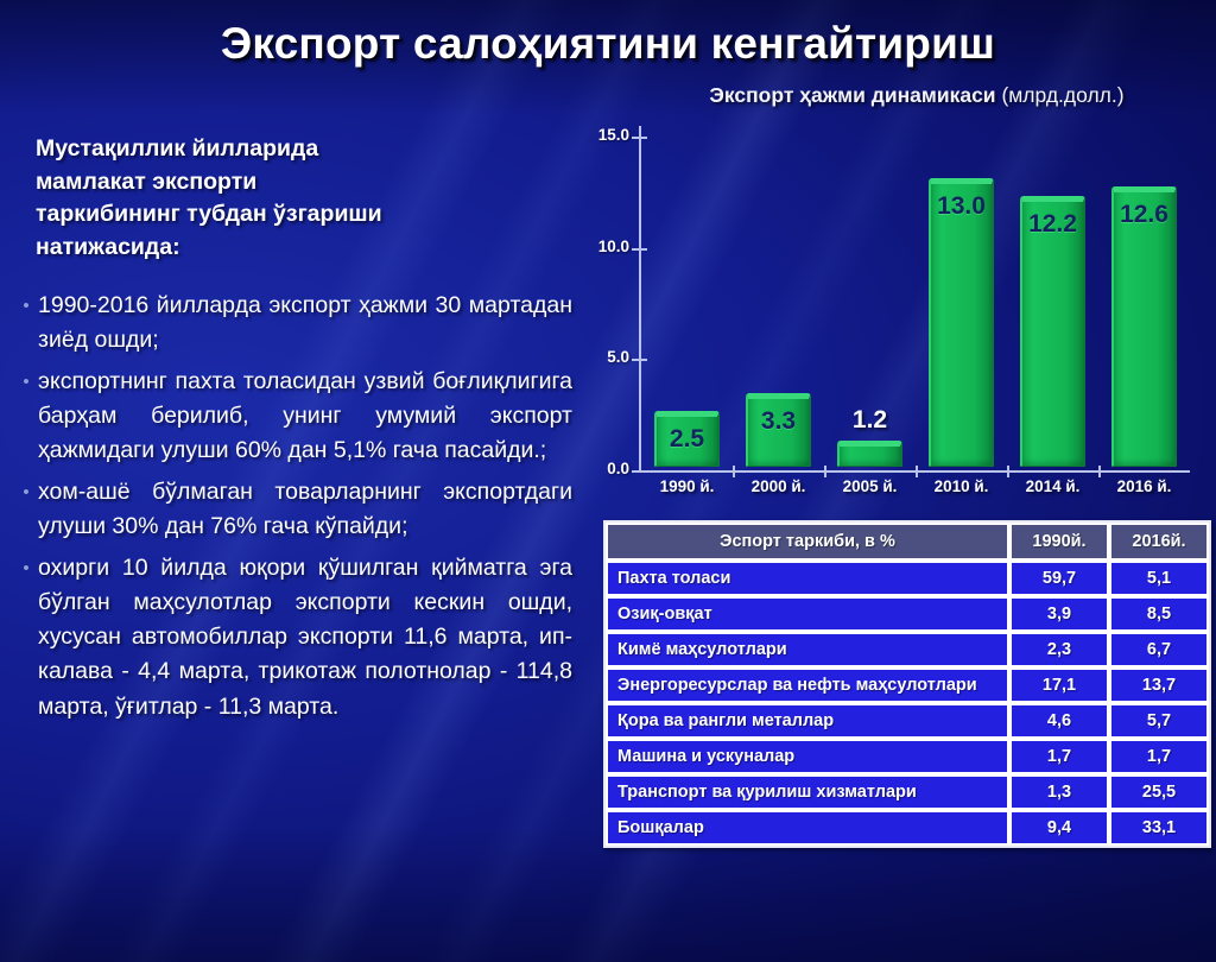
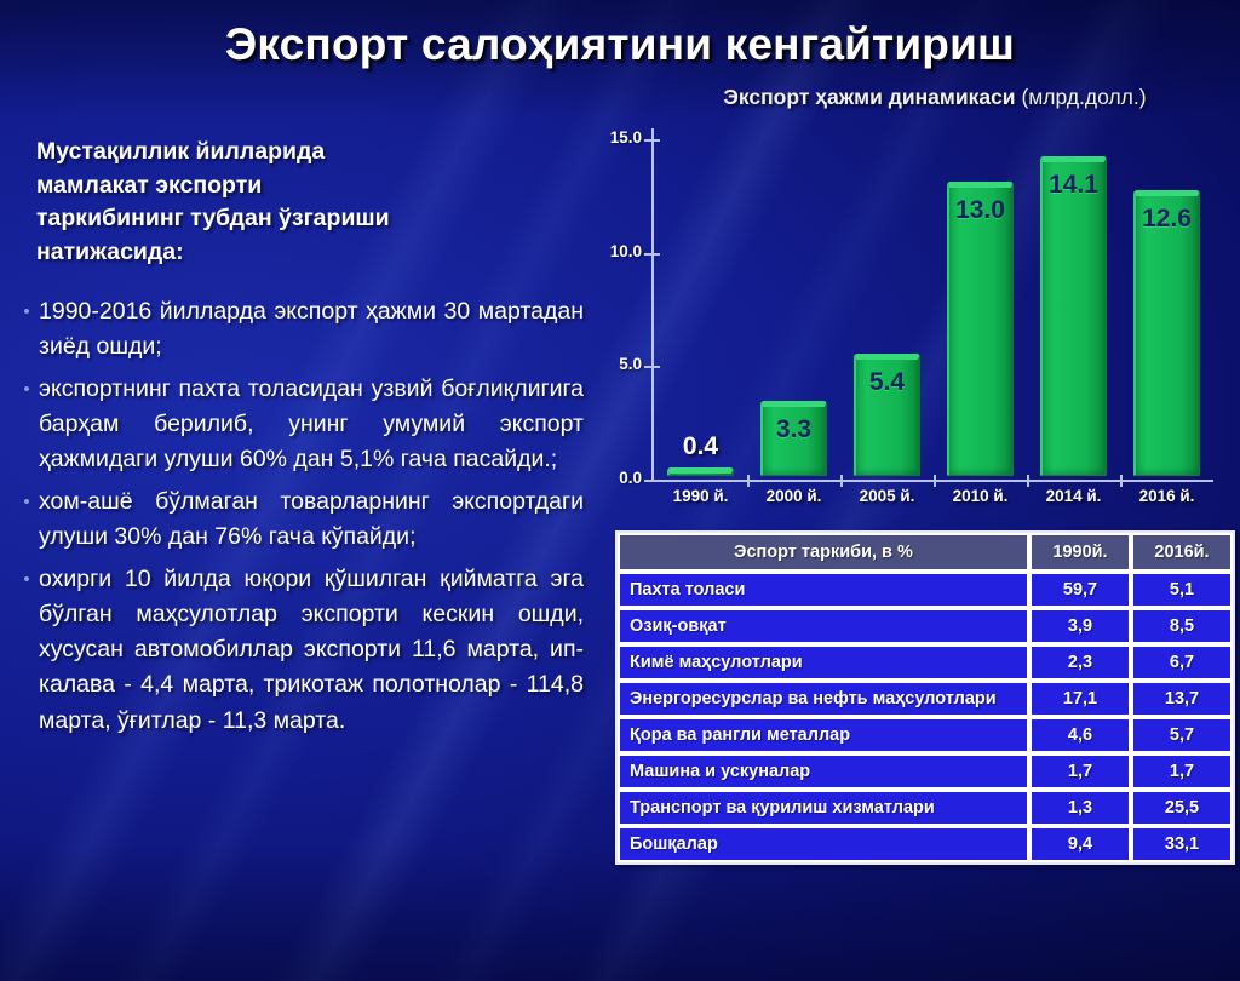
1990 й.: 2.5 -> 0.4
2005 й.: 1.2 -> 5.4
2014 й.: 12.2 -> 14.1
